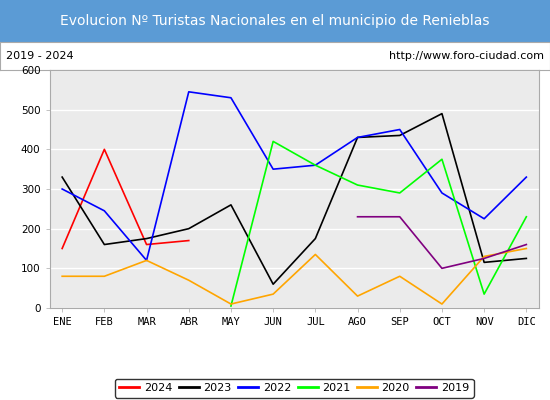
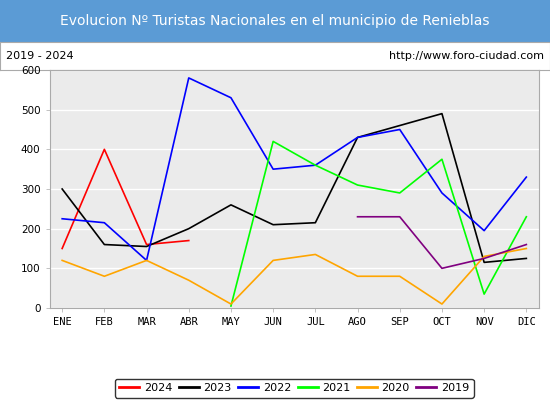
2023/ENE: 330 -> 300
2022/ENE: 300 -> 225
2020/ENE: 80 -> 120
2022/FEB: 245 -> 215
2023/MAR: 175 -> 155
2022/ABR: 545 -> 580
2023/JUN: 60 -> 210
2020/JUN: 35 -> 120
2023/JUL: 175 -> 215
2020/AGO: 30 -> 80
2023/SEP: 435 -> 460
2022/NOV: 225 -> 195
